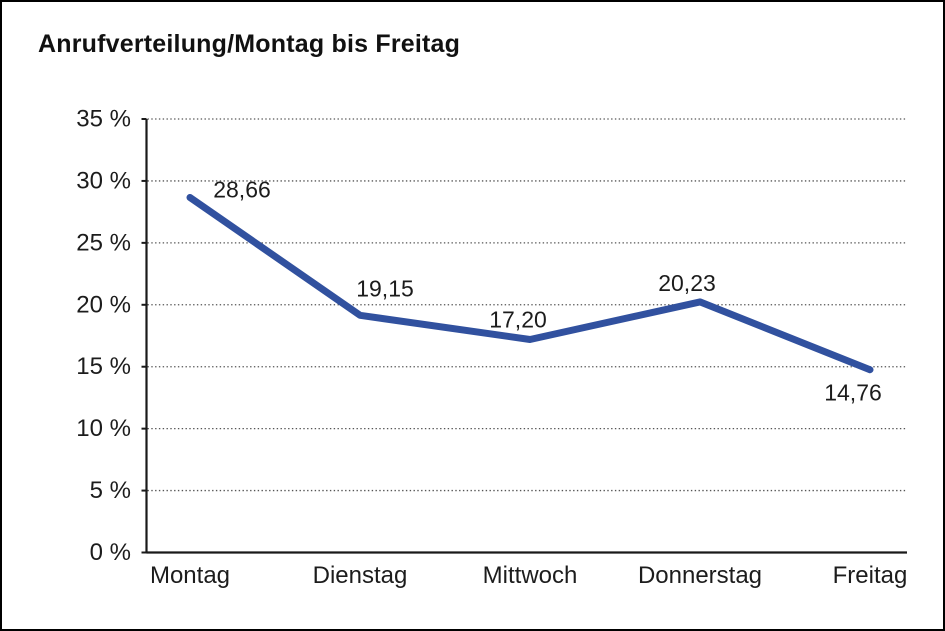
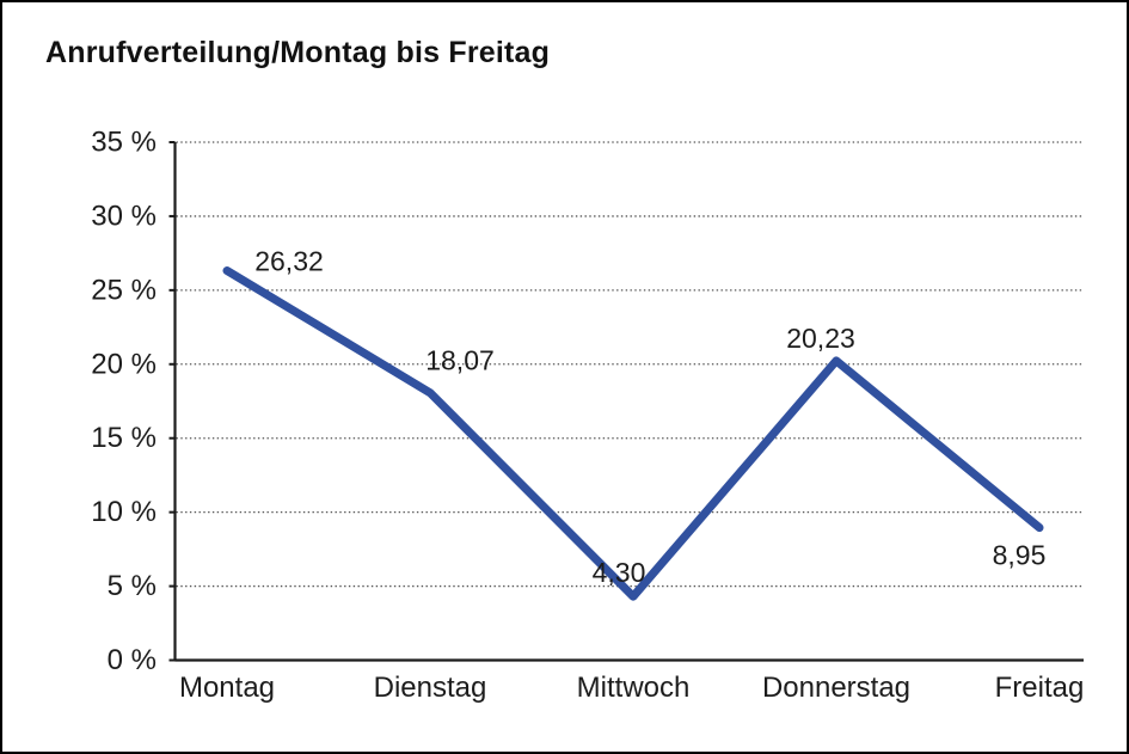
Montag: 28,66 -> 26,32
Dienstag: 19,15 -> 18,07
Mittwoch: 17,20 -> 4,30
Freitag: 14,76 -> 8,95
